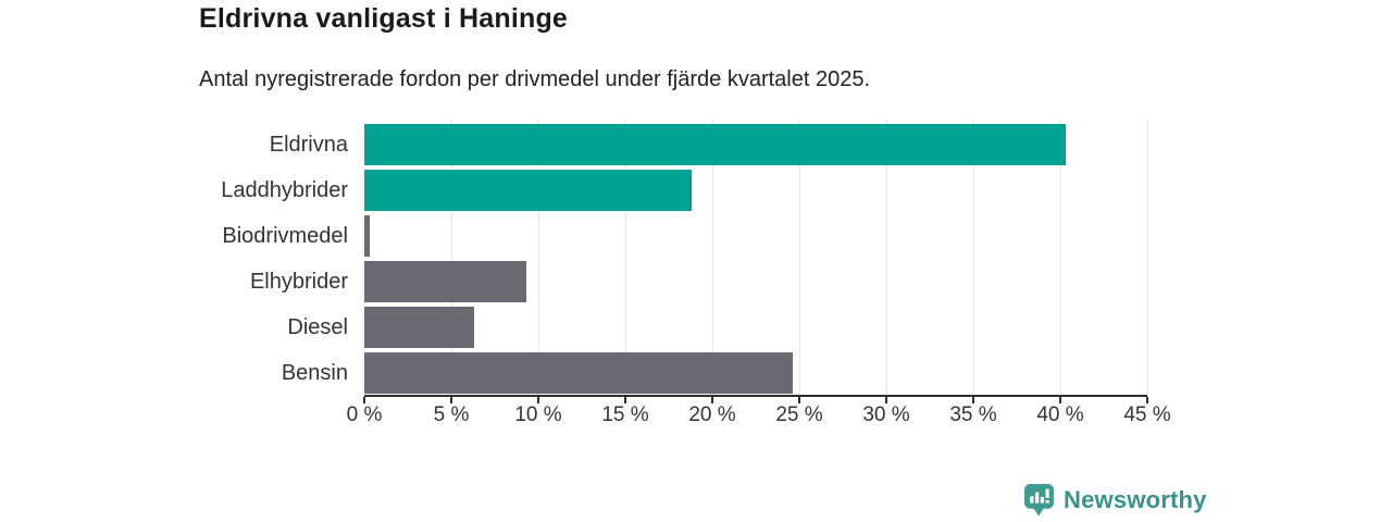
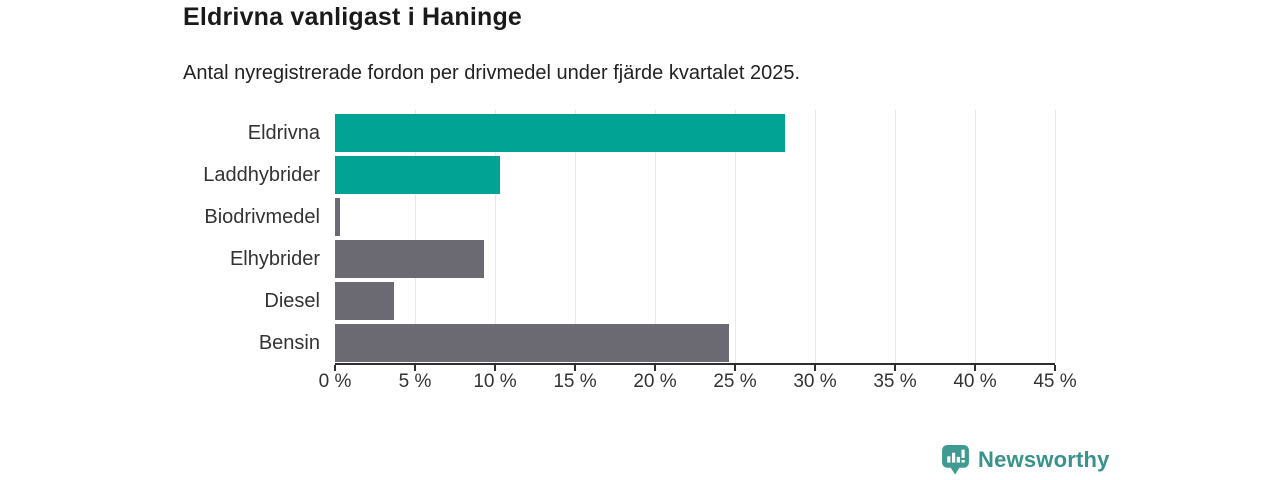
Eldrivna: 40.3% -> 28.1%
Laddhybrider: 18.8% -> 10.3%
Diesel: 6.3% -> 3.7%
